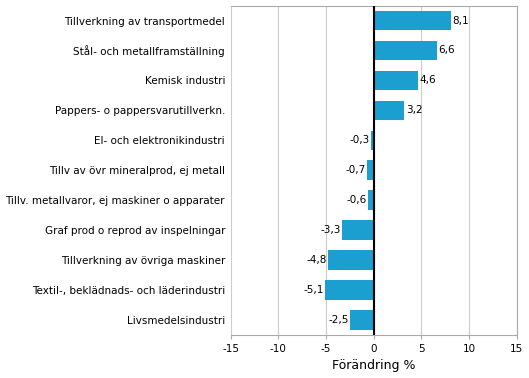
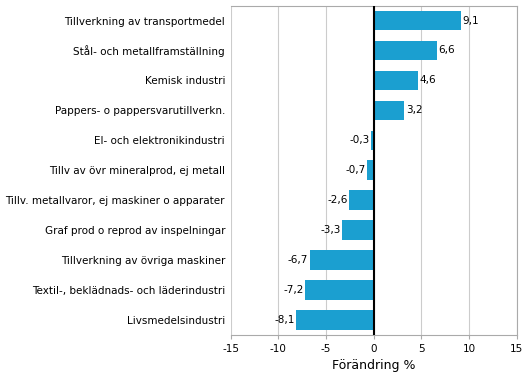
Tillverkning av transportmedel: 8,1 -> 9,1
Tillv. metallvaror, ej maskiner o apparater: -0,6 -> -2,6
Tillverkning av övriga maskiner: -4,8 -> -6,7
Textil-, beklädnads- och läderindustri: -5,1 -> -7,2
Livsmedelsindustri: -2,5 -> -8,1
